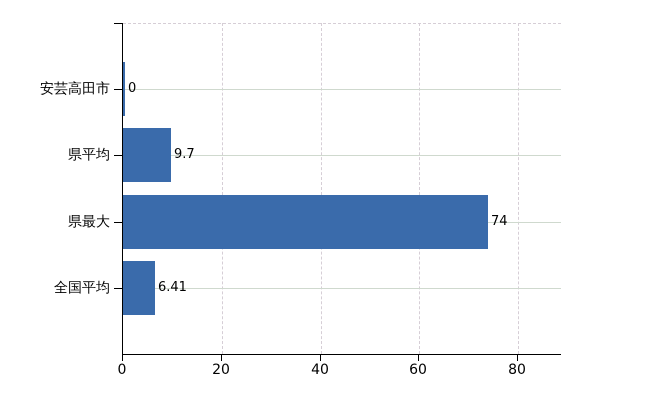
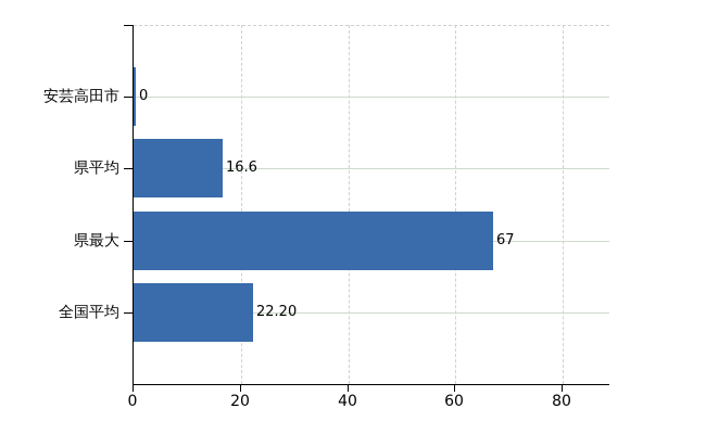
県平均: 9.7 -> 16.6
県最大: 74 -> 67
全国平均: 6.41 -> 22.20
